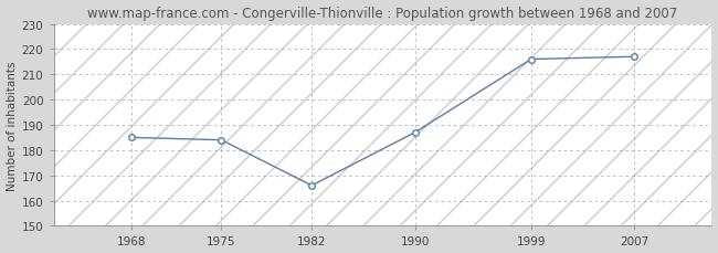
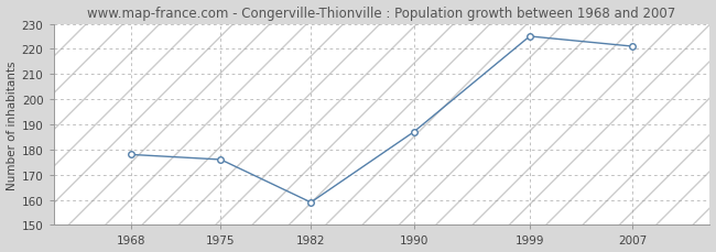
1968: 185 -> 178
1975: 184 -> 176
1982: 166 -> 159
1999: 216 -> 225
2007: 217 -> 221
